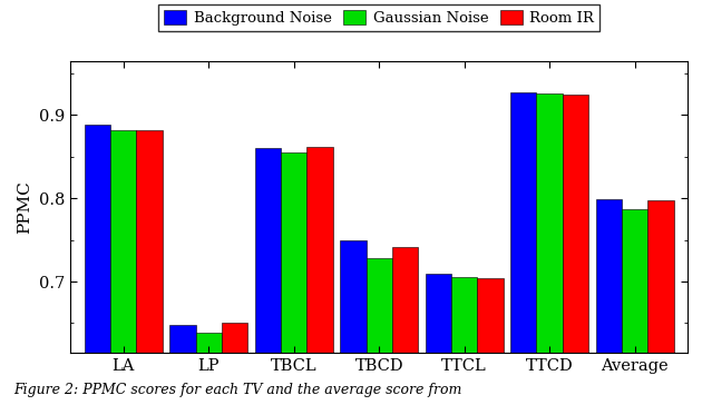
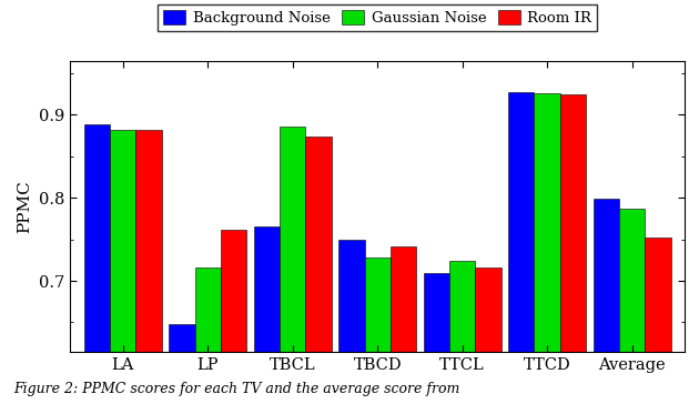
Gaussian Noise/LP: 0.638 -> 0.716
Room IR/LP: 0.650 -> 0.762
Background Noise/TBCL: 0.860 -> 0.766
Gaussian Noise/TBCL: 0.855 -> 0.886
Room IR/TBCL: 0.862 -> 0.874
Gaussian Noise/TTCL: 0.706 -> 0.724
Room IR/TTCL: 0.704 -> 0.716
Room IR/Average: 0.797 -> 0.752
